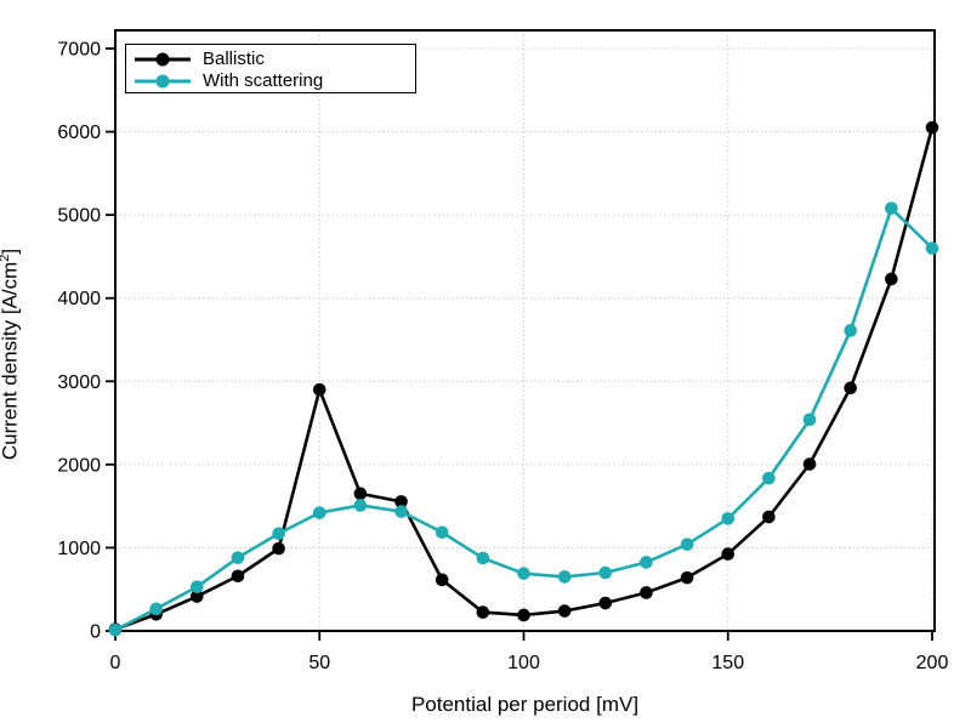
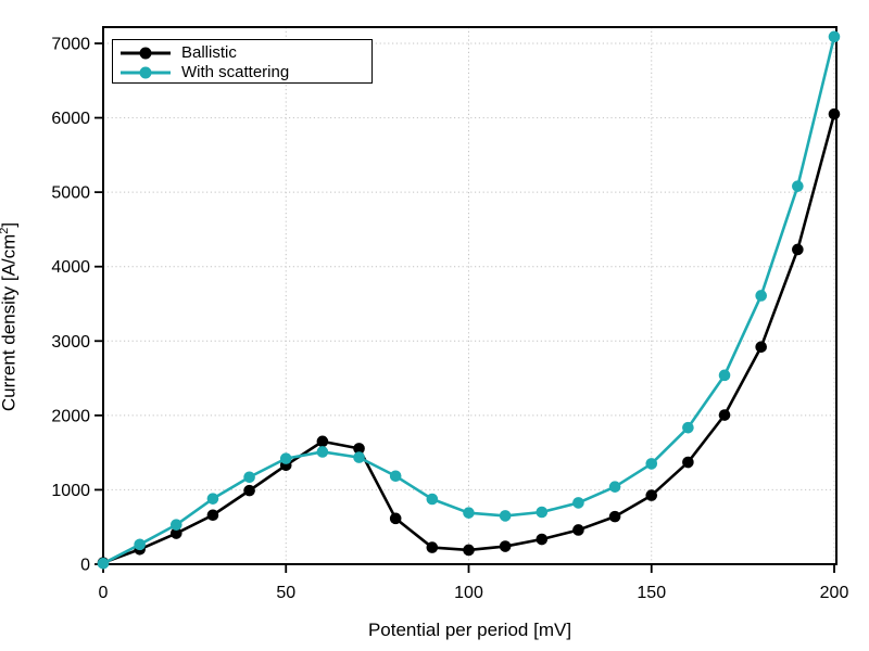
Ballistic/50: 2900 -> 1300
With scattering/200: 4600 -> 7100
